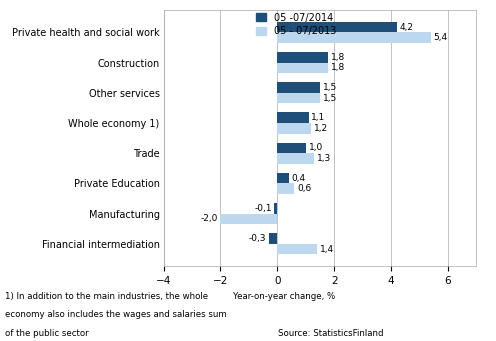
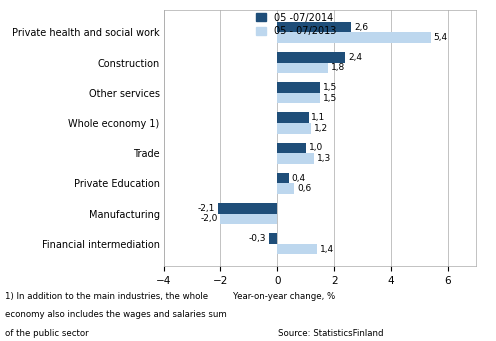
05 -07/2014/Private health and social work: 4,2 -> 2,6
05 -07/2014/Construction: 1,8 -> 2,4
05 -07/2014/Manufacturing: -0,1 -> -2,1
